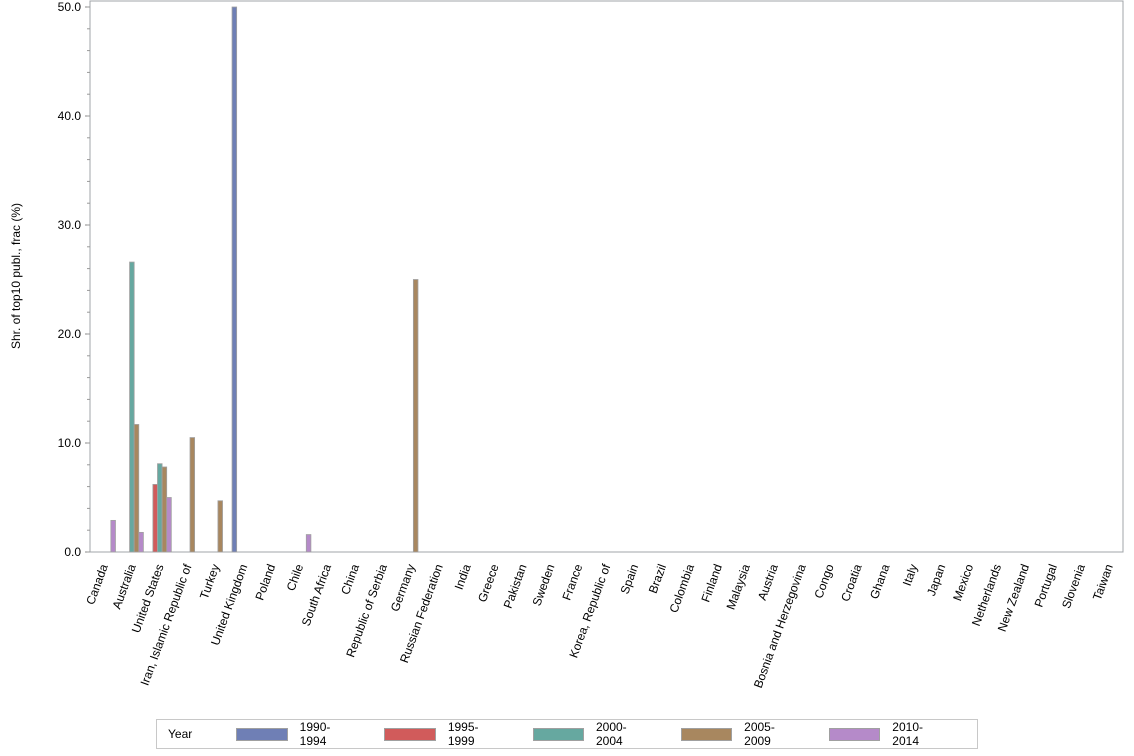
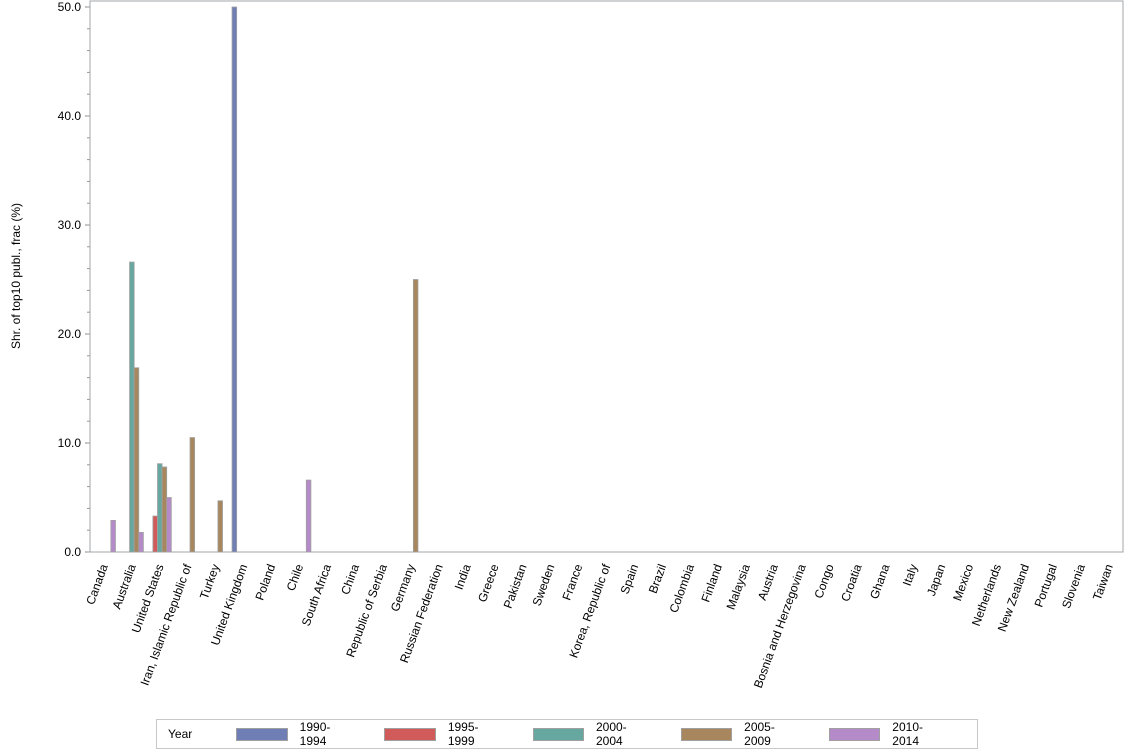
2005-2009/Australia: 11.7 -> 16.9
1995-1999/United States: 6.2 -> 3.3
2010-2014/Chile: 1.6 -> 6.6
